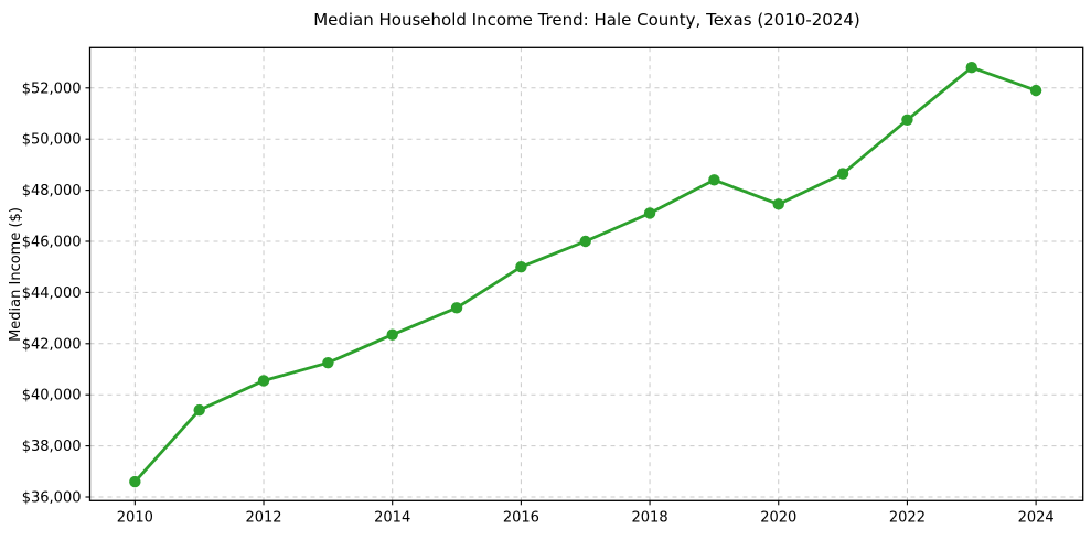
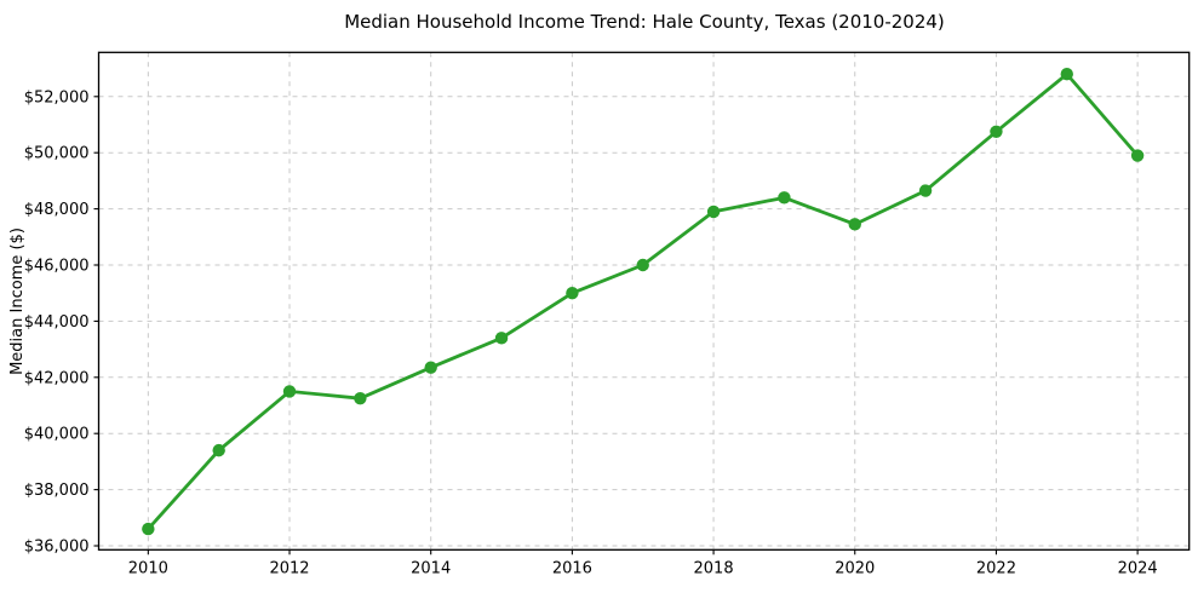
2012: $40600 -> $41500
2018: $47100 -> $47900
2024: $51900 -> $49900
